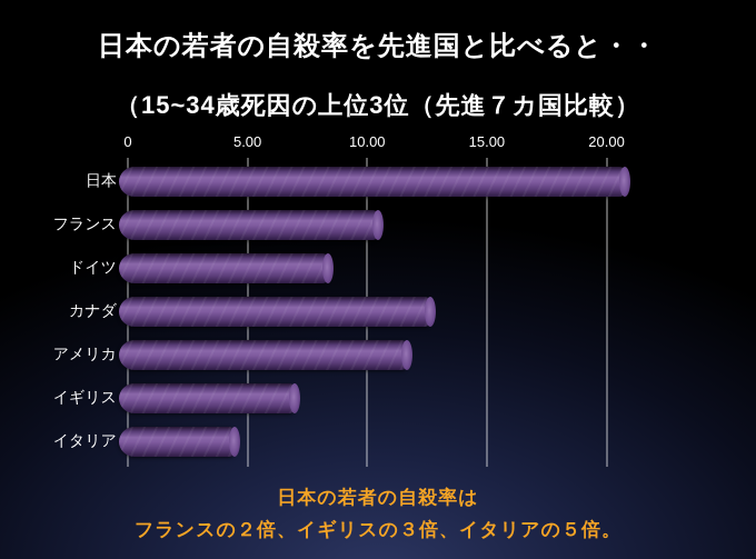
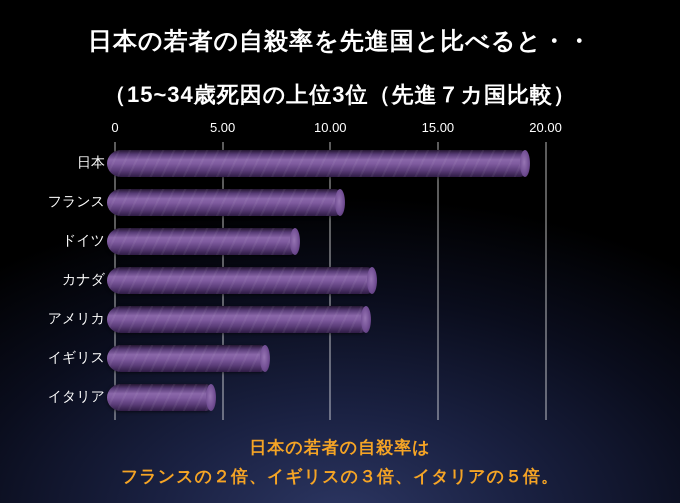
日本: 20.8 -> 19.1
カナダ: 12.7 -> 12.0
